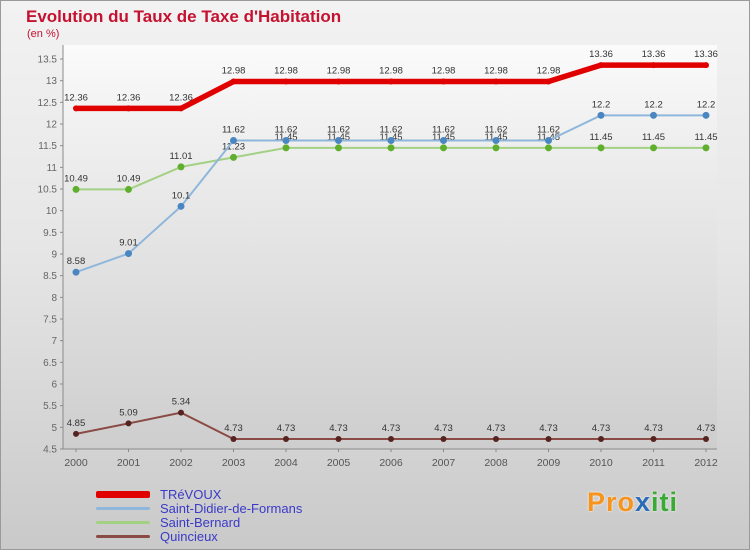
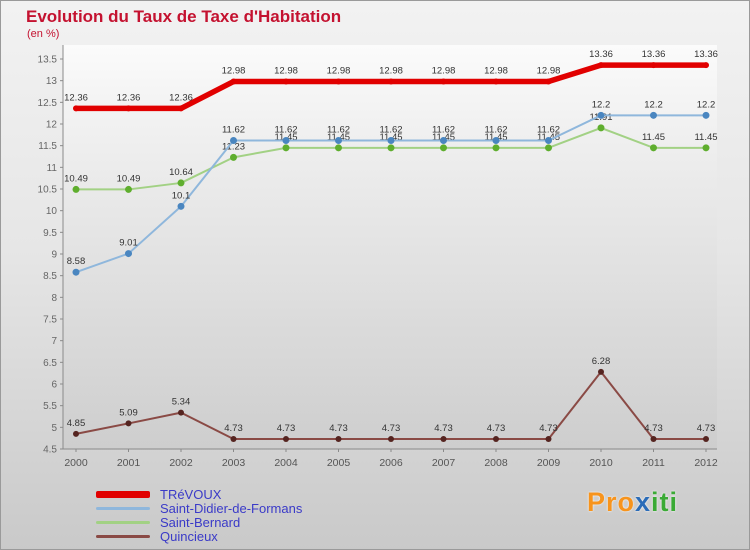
Saint-Bernard/2002: 11.01 -> 10.64
Saint-Bernard/2010: 11.45 -> 11.91
Quincieux/2010: 4.73 -> 6.28
